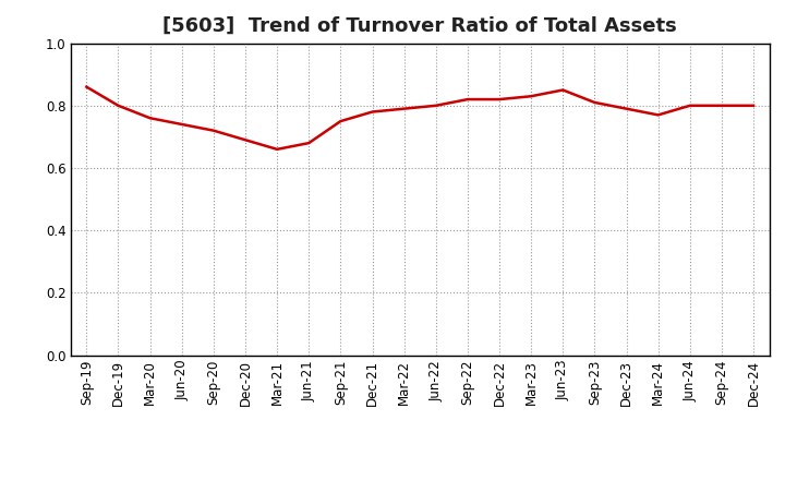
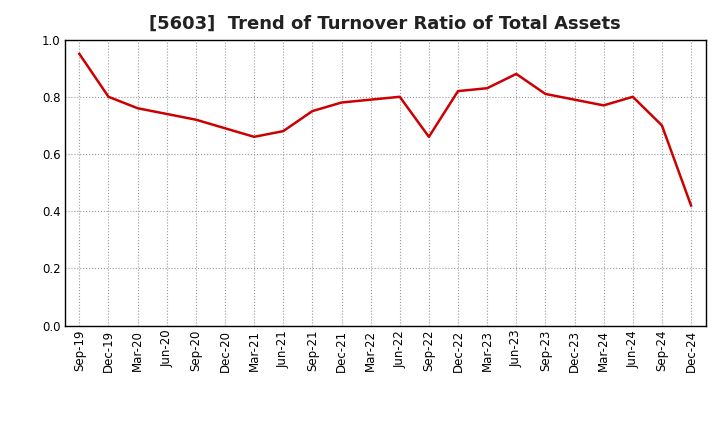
Sep-19: 0.86 -> 0.95
Sep-22: 0.82 -> 0.66
Jun-23: 0.85 -> 0.88
Sep-24: 0.80 -> 0.70
Dec-24: 0.80 -> 0.42
